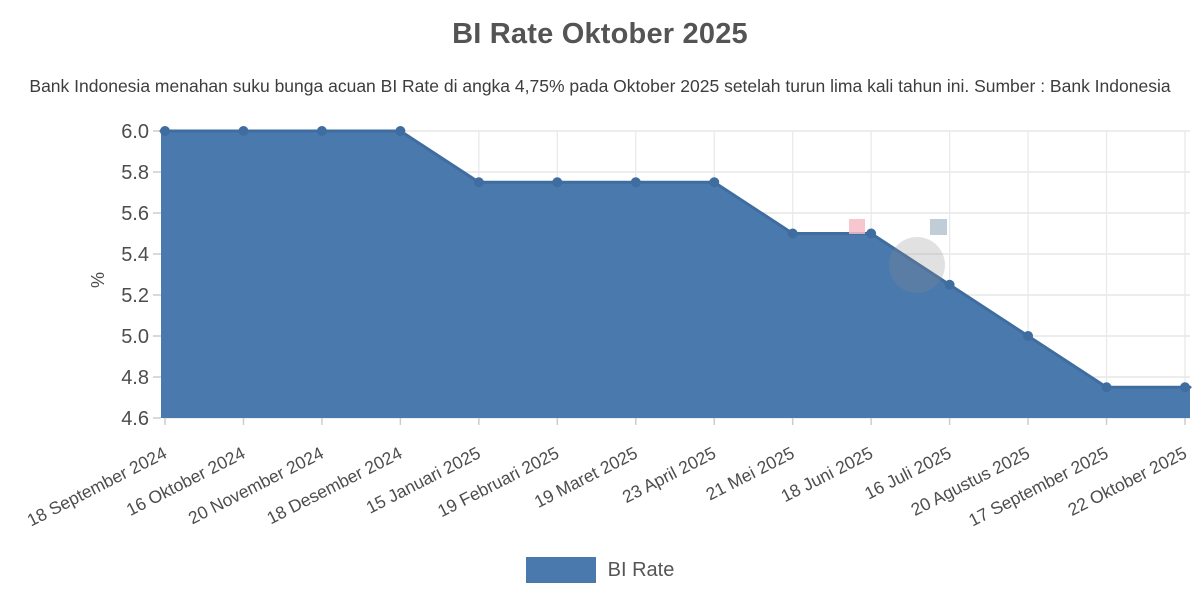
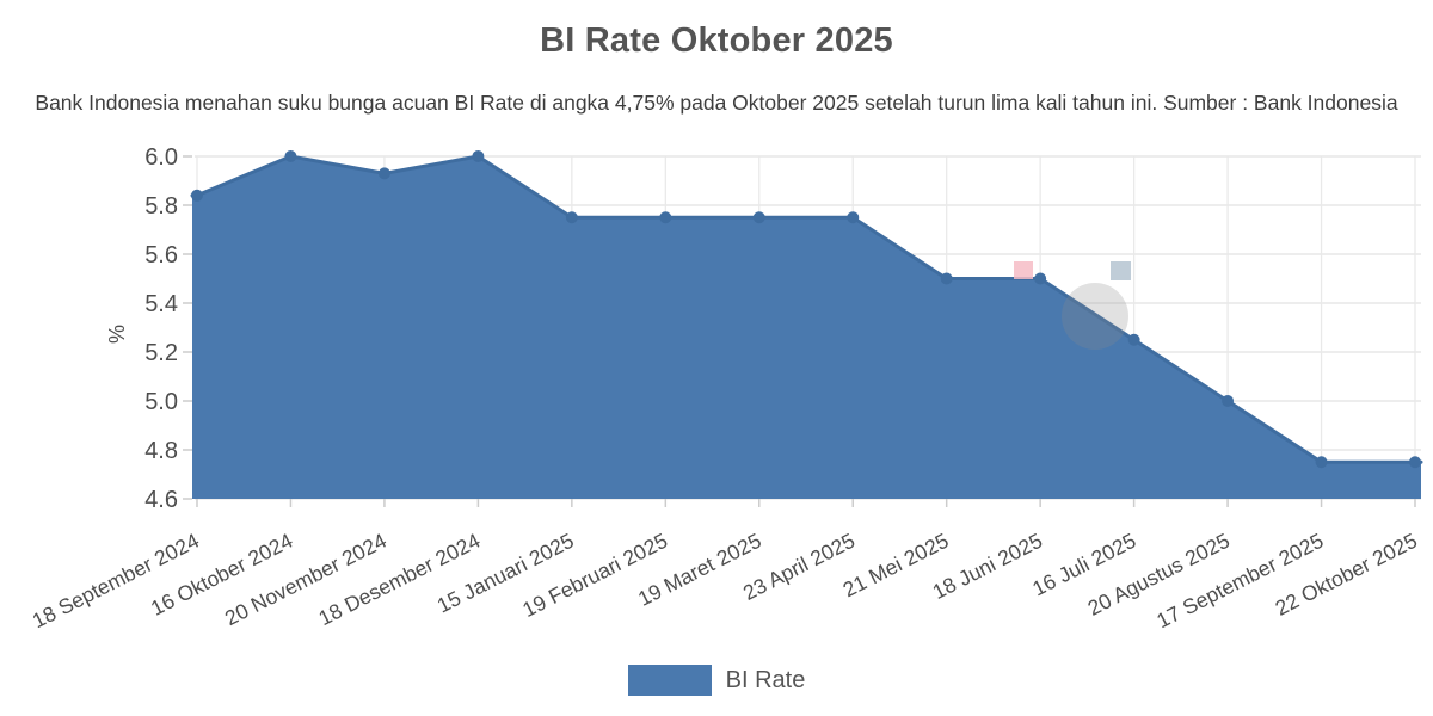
18 September 2024: 6.00 -> 5.84
20 November 2024: 6.00 -> 5.93
